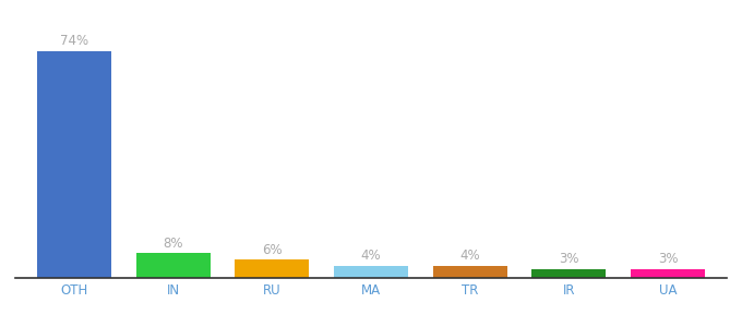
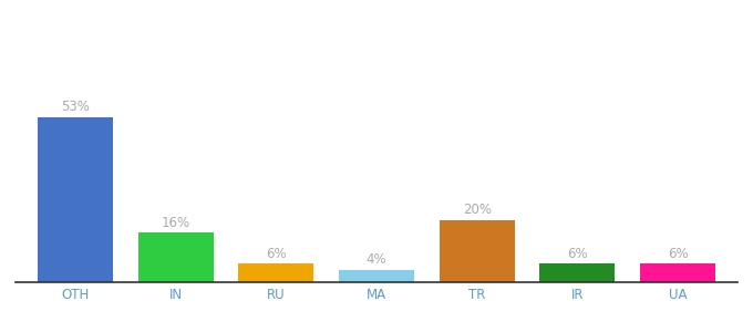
OTH: 74% -> 53%
IN: 8% -> 16%
TR: 4% -> 20%
IR: 3% -> 6%
UA: 3% -> 6%
